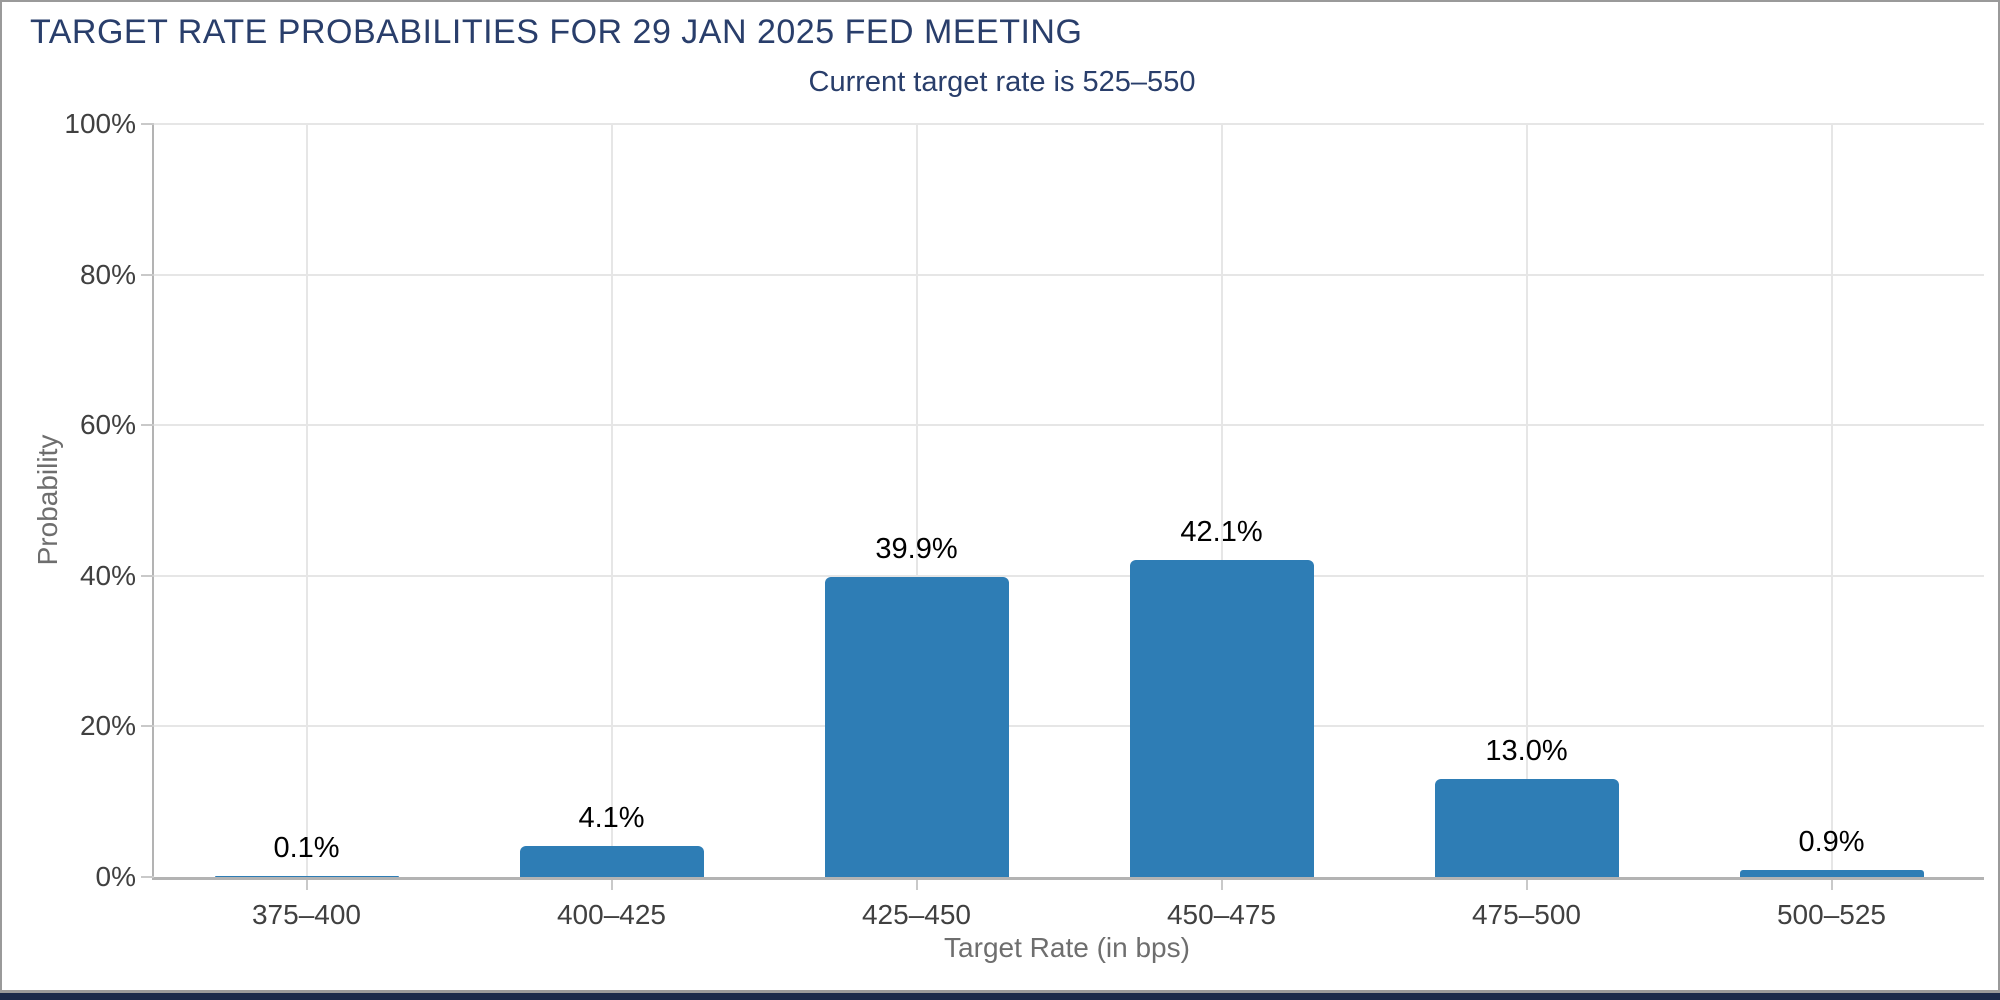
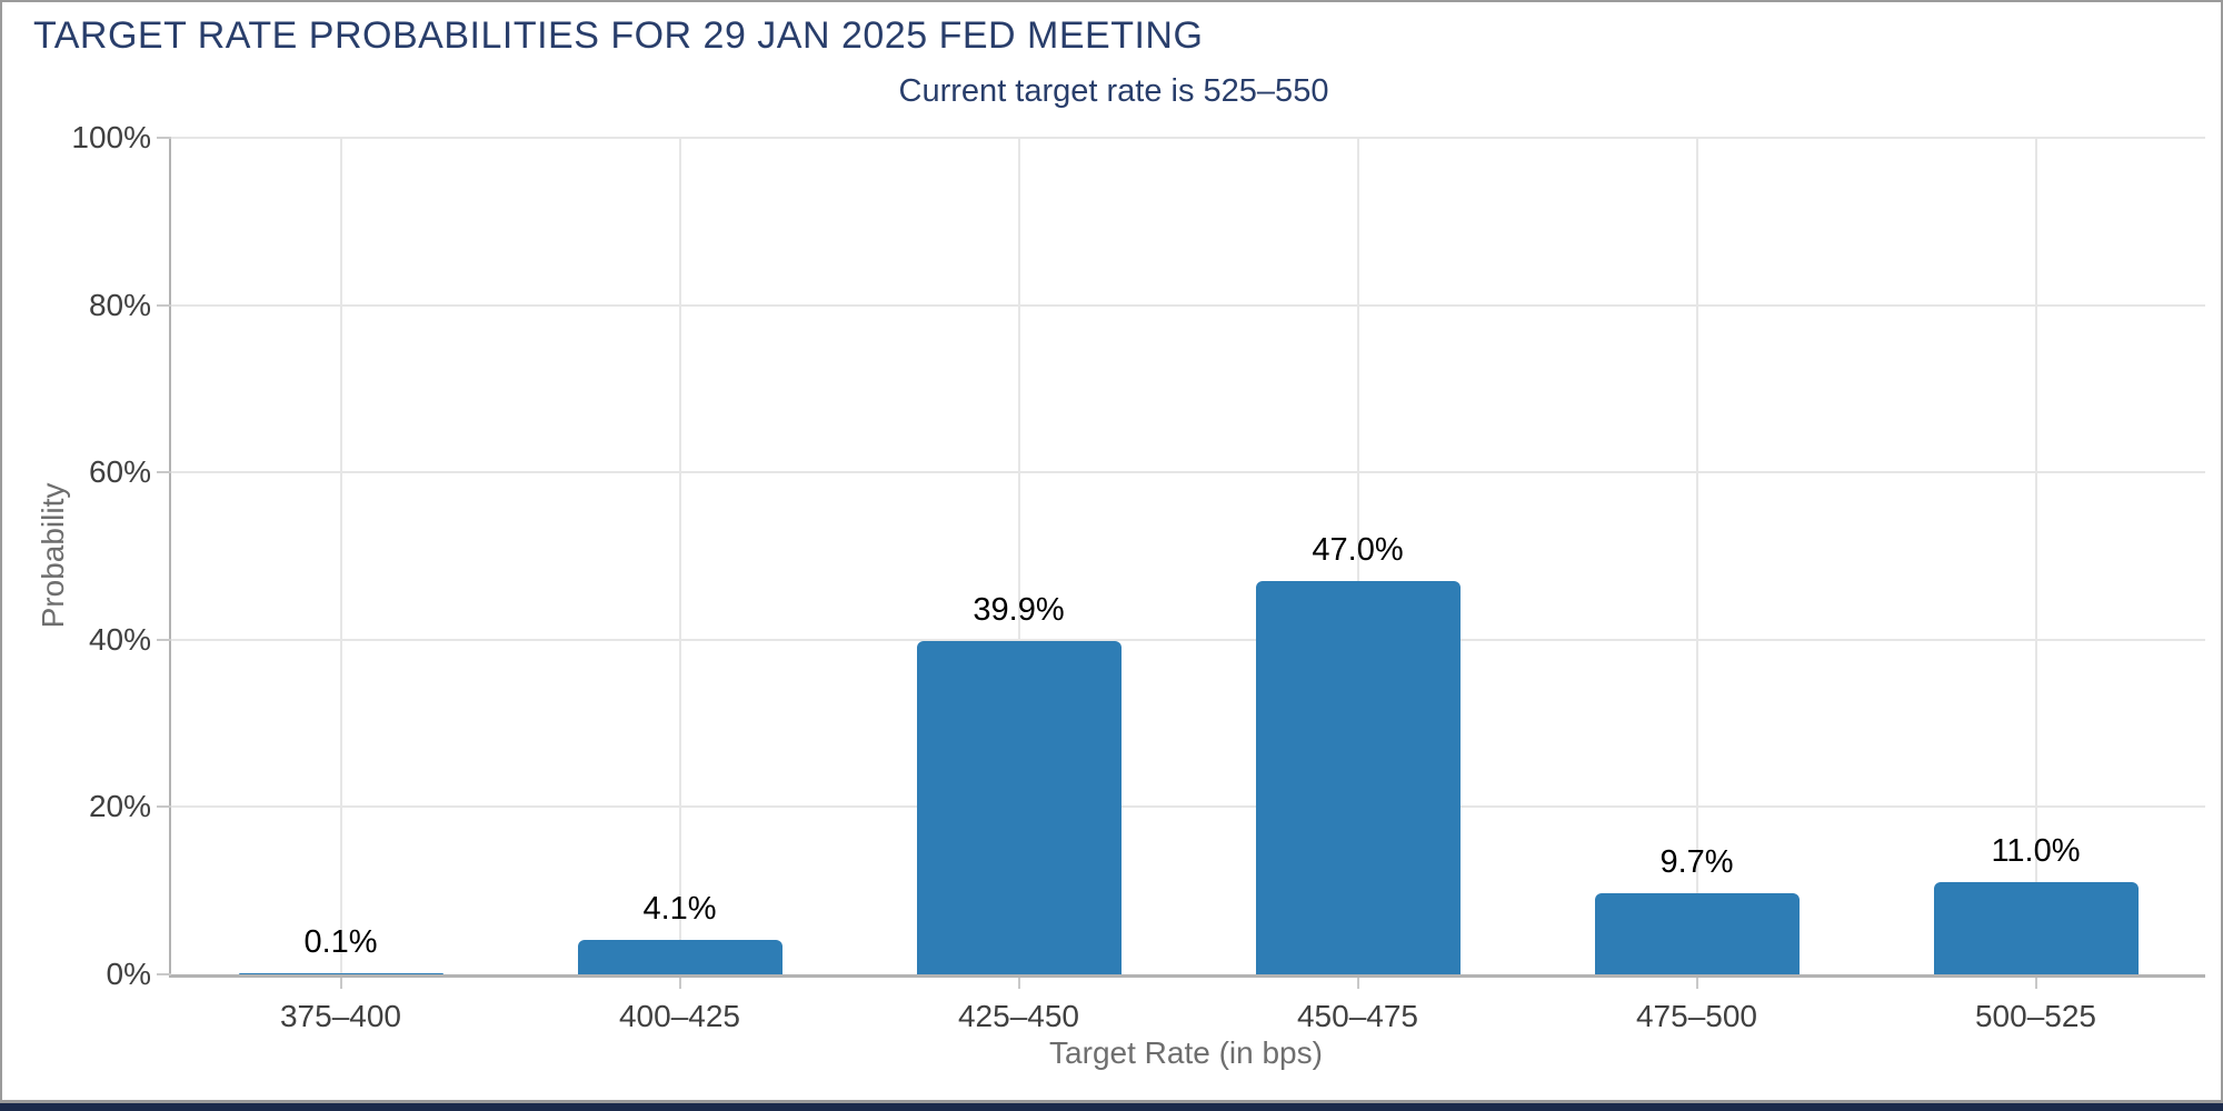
450–475: 42.1% -> 47.0%
475–500: 13.0% -> 9.7%
500–525: 0.9% -> 11.0%
